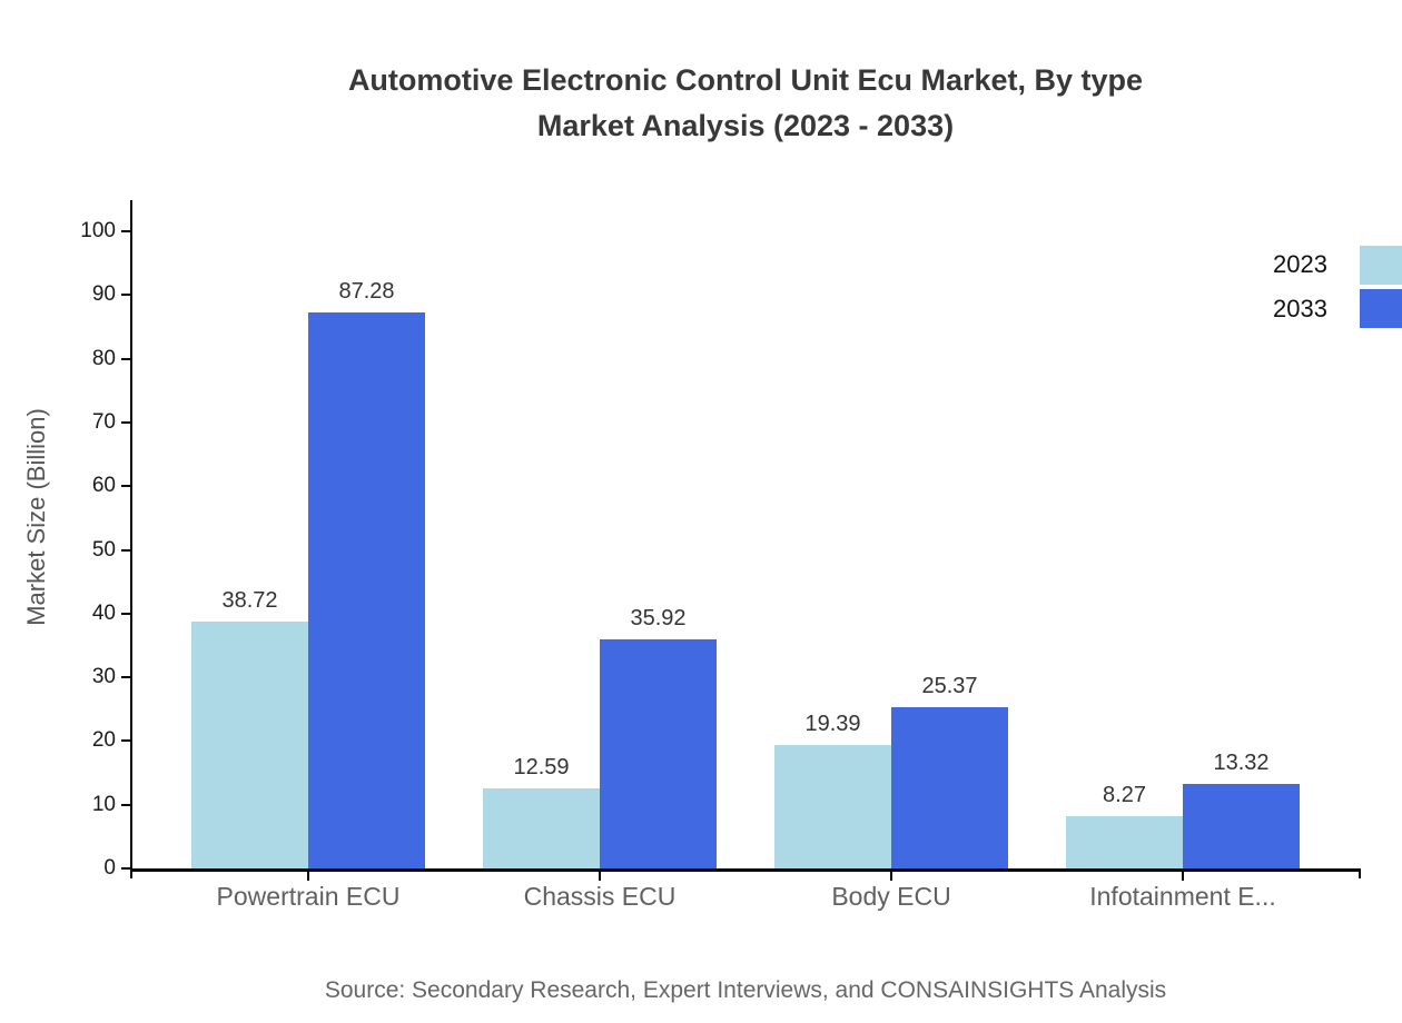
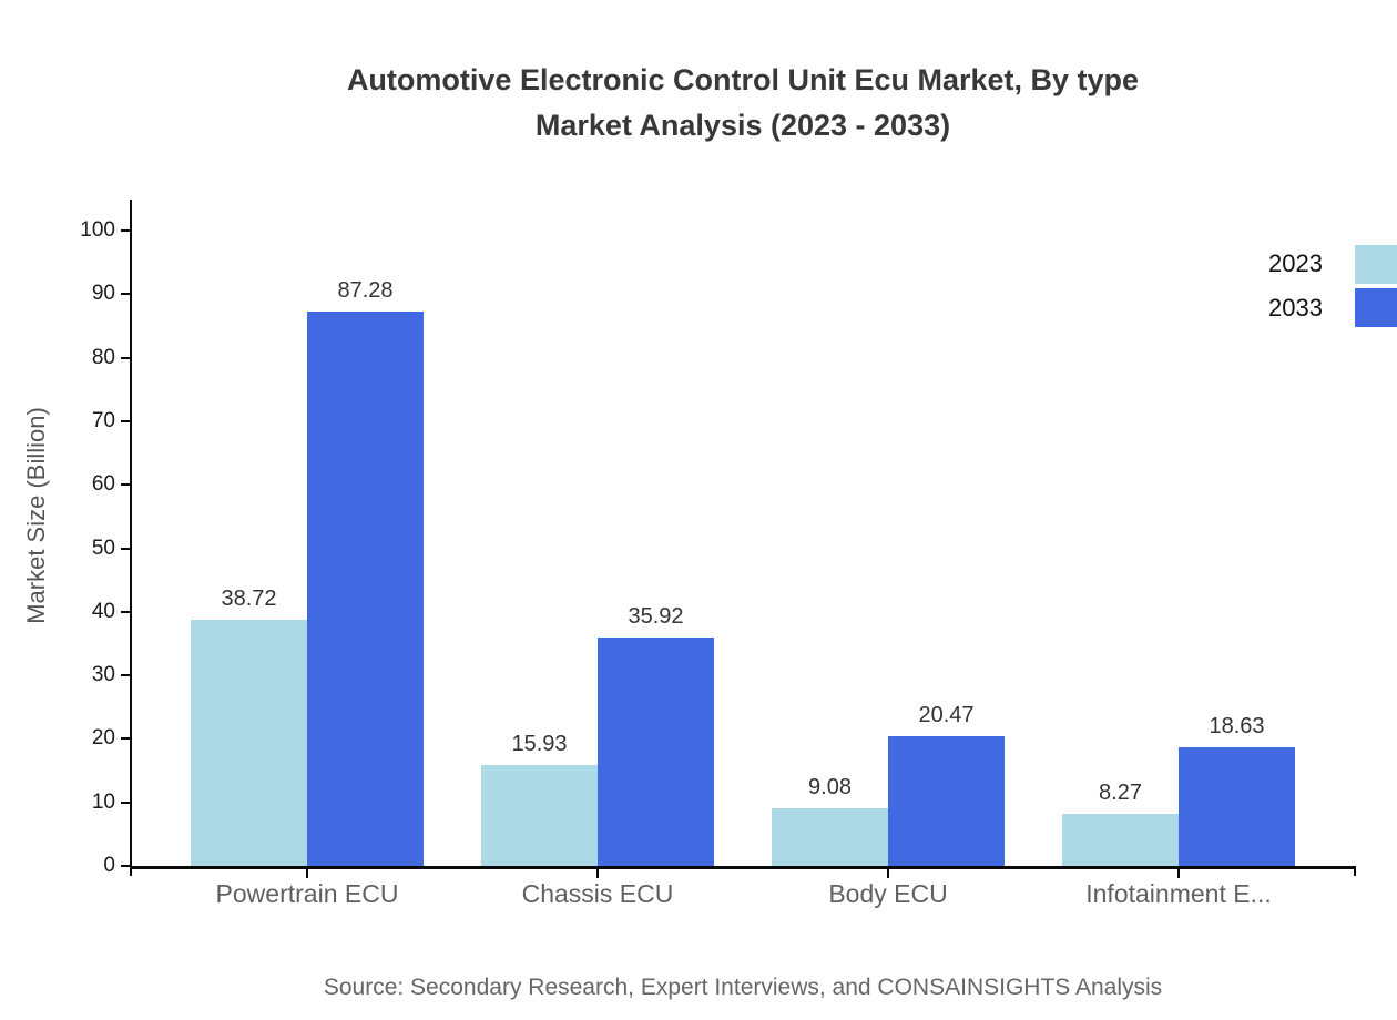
2023/Chassis ECU: 12.59 -> 15.93
2023/Body ECU: 19.39 -> 9.08
2033/Body ECU: 25.37 -> 20.47
2033/Infotainment E...: 13.32 -> 18.63
